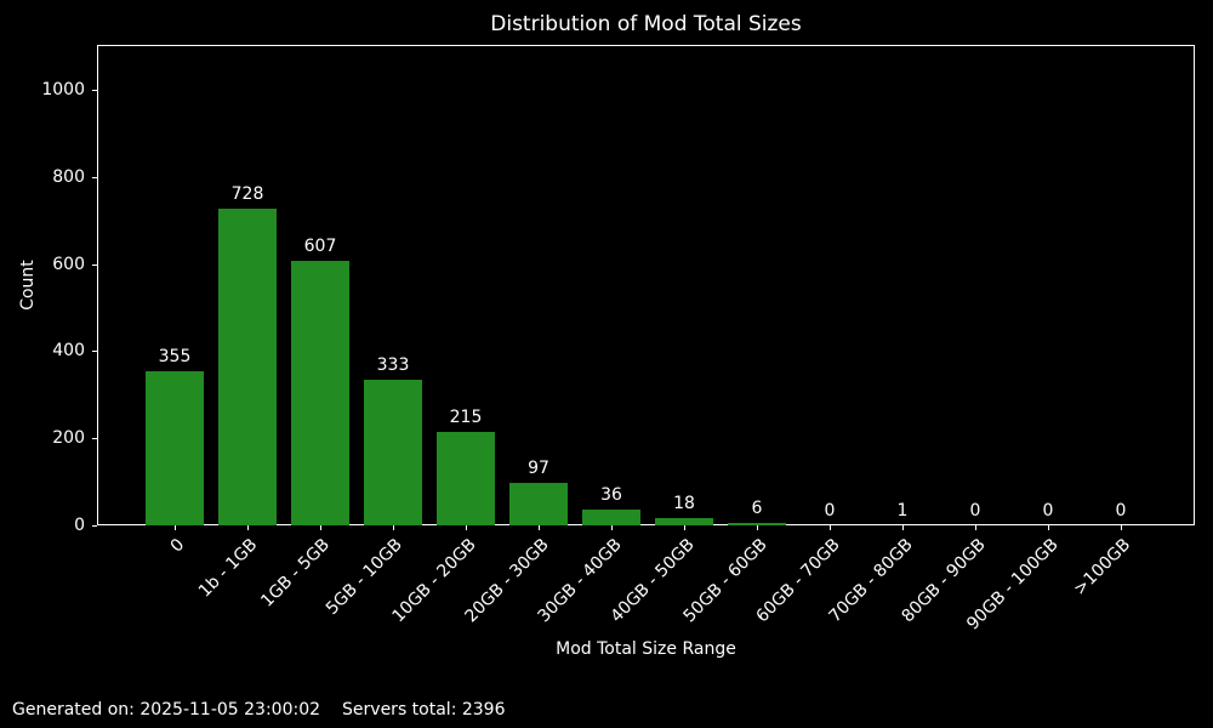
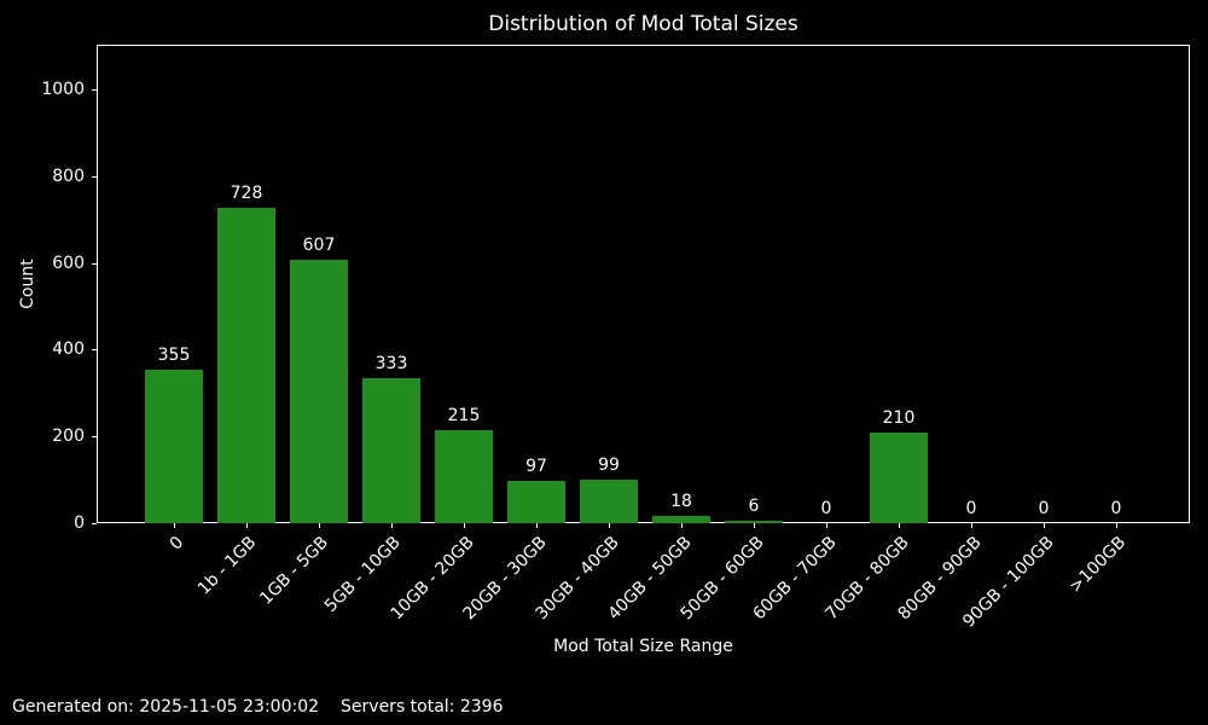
30GB - 40GB: 36 -> 99
70GB - 80GB: 1 -> 210
